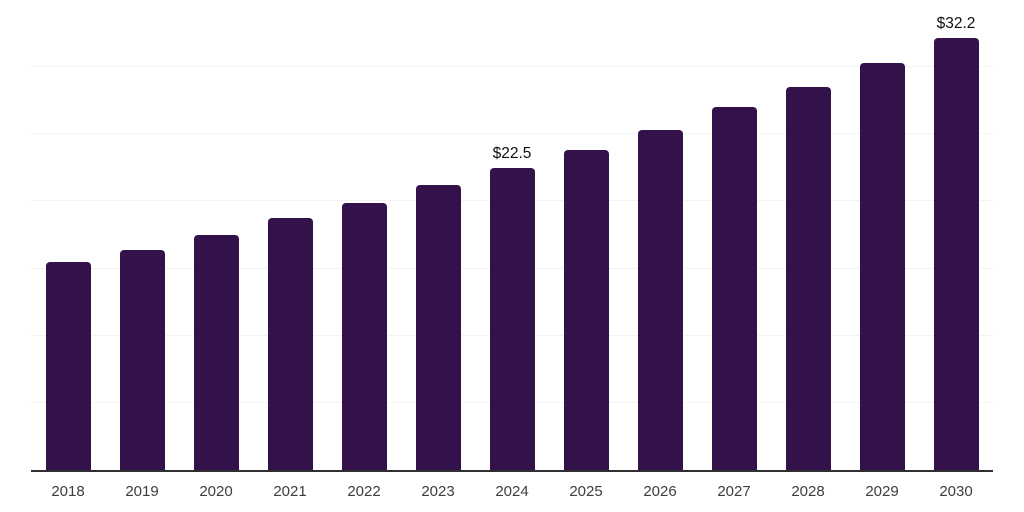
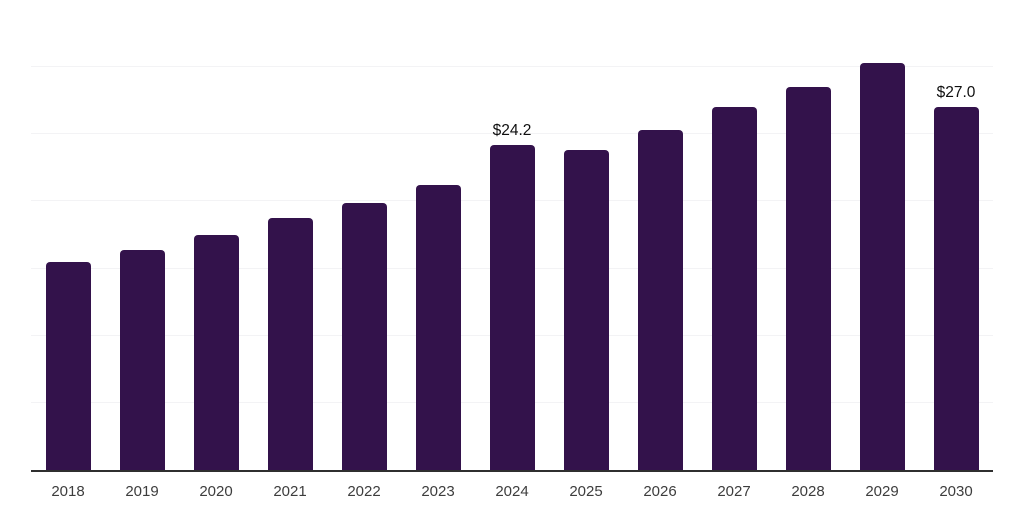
2024: $22.5 -> $24.2
2030: $32.2 -> $27.0
